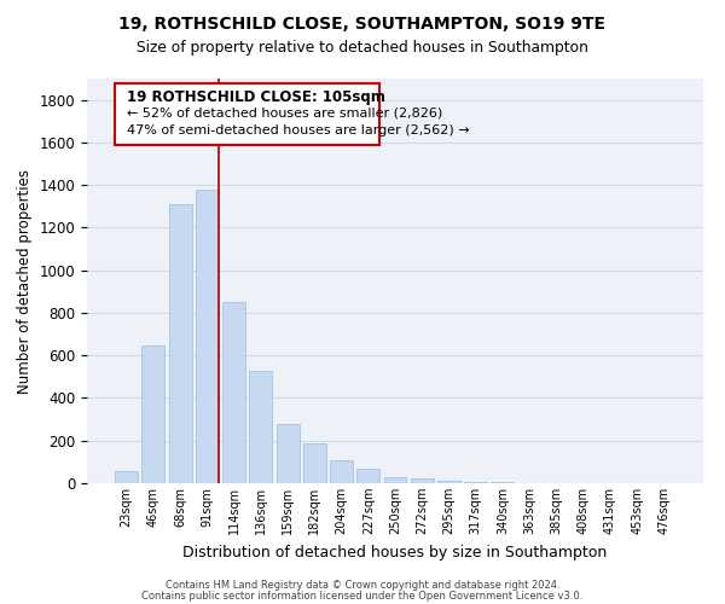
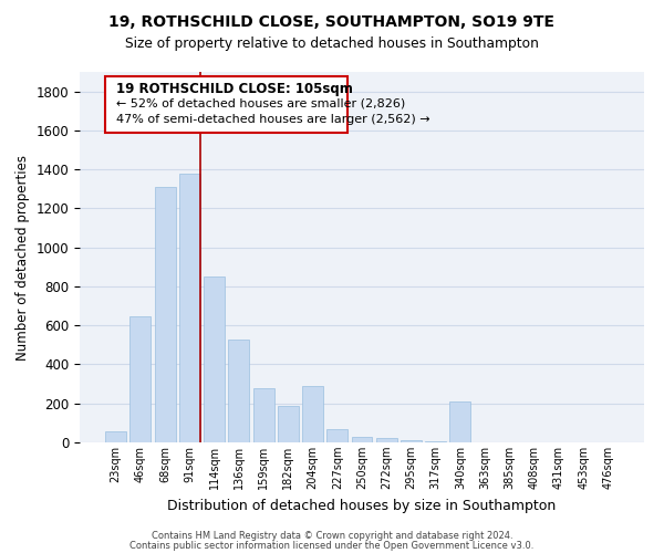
204sqm: 100 -> 290
340sqm: 0 -> 210
